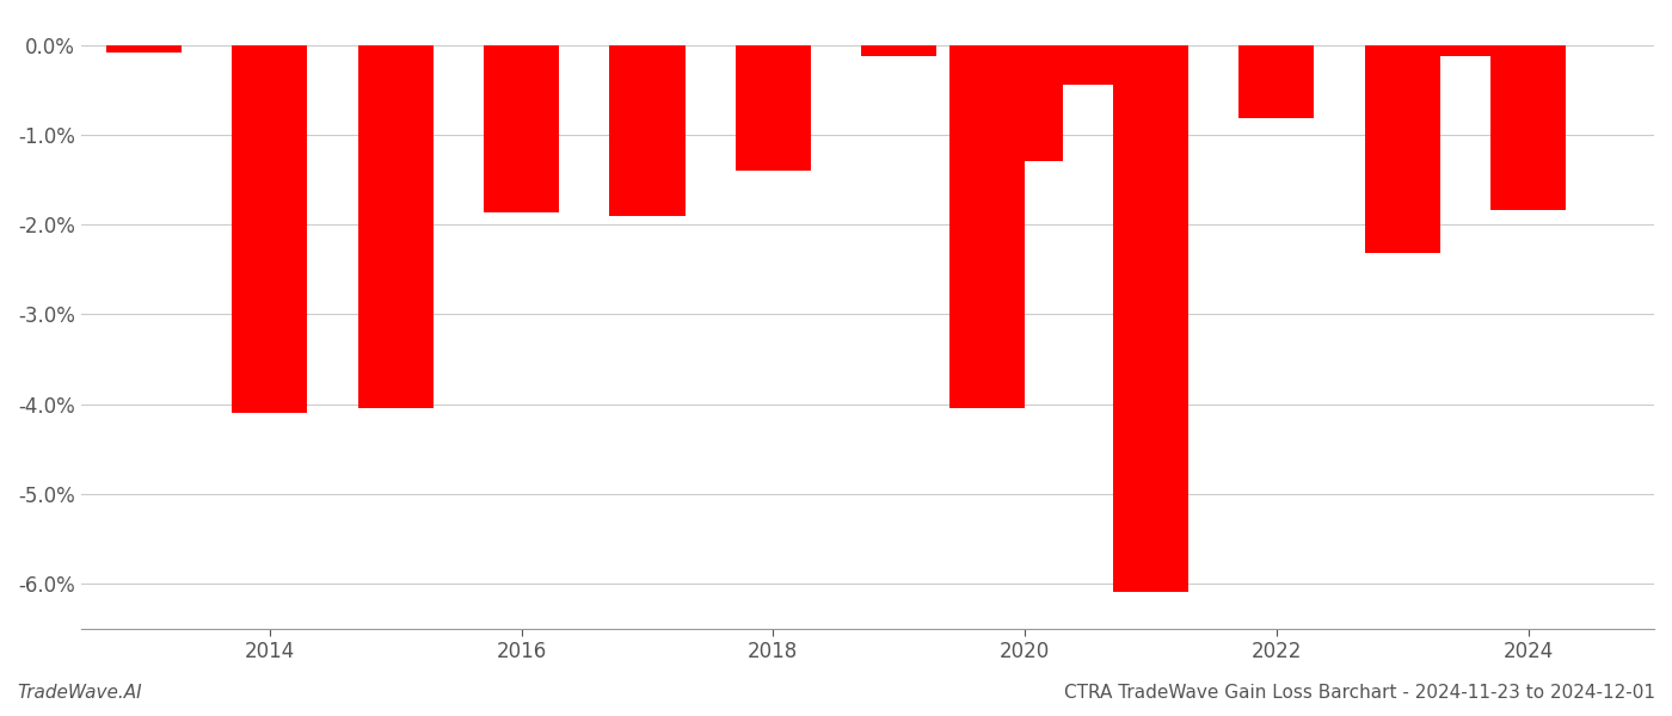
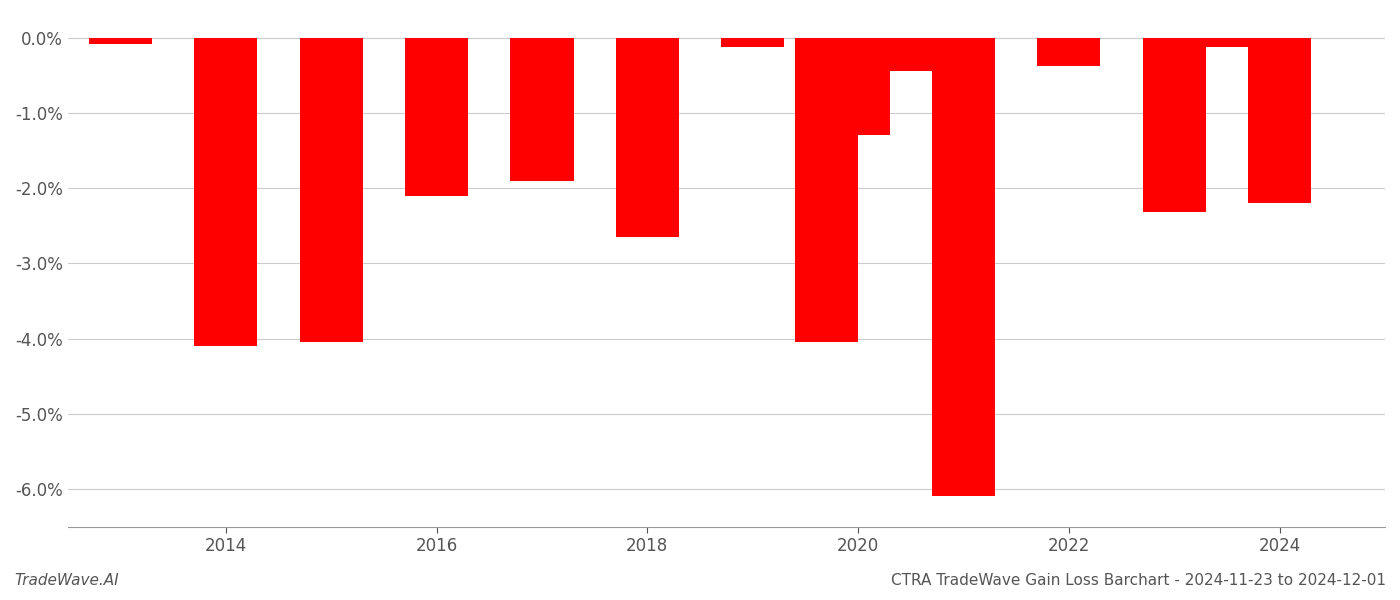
2016: -1.86% -> -2.10%
2018: -1.40% -> -2.65%
2022: -0.82% -> -0.38%
2024: -1.84% -> -2.20%
